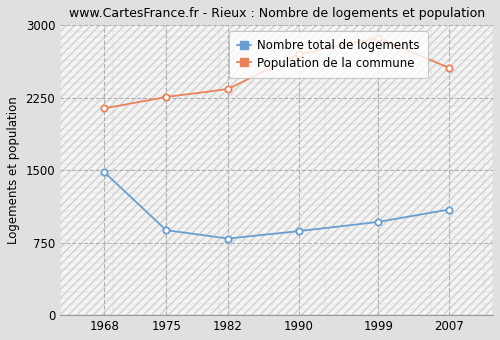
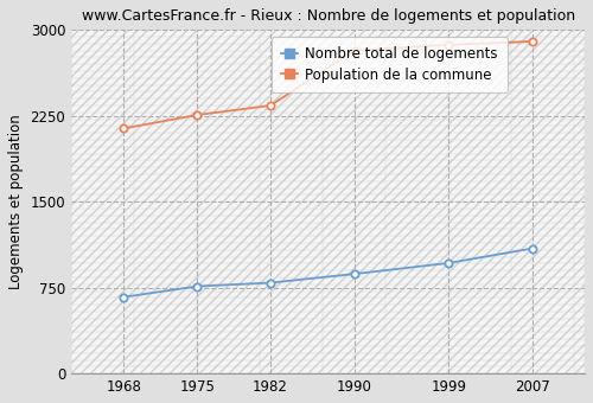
Nombre total de logements/1968: 1480 -> 670
Nombre total de logements/1975: 880 -> 760
Population de la commune/1990: 2700 -> 2820
Population de la commune/2007: 2560 -> 2900
